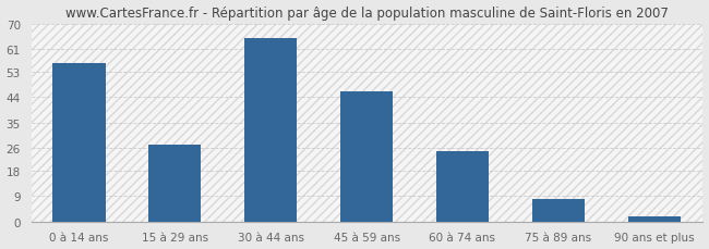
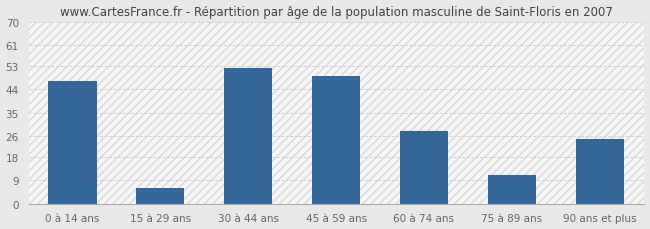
0 à 14 ans: 56 -> 47
15 à 29 ans: 27 -> 6
30 à 44 ans: 65 -> 52
45 à 59 ans: 46 -> 49
60 à 74 ans: 25 -> 28
75 à 89 ans: 8 -> 11
90 ans et plus: 2 -> 25
